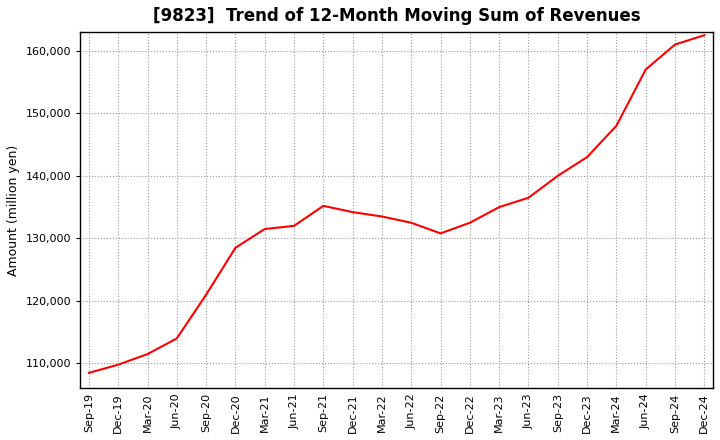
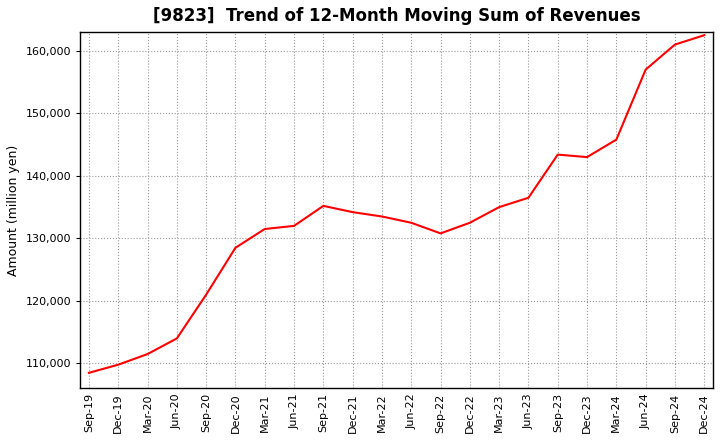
Sep-23: 140,000 -> 143,400
Mar-24: 148,000 -> 145,800
